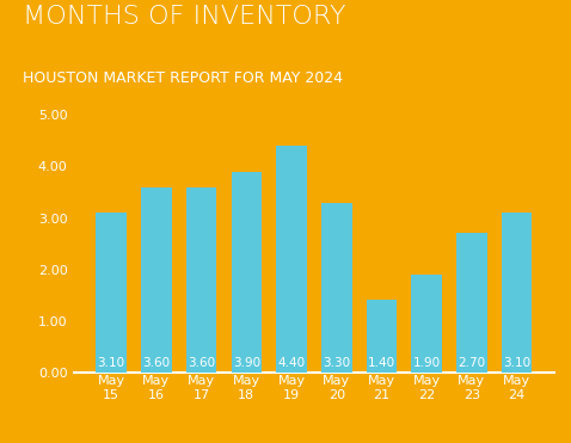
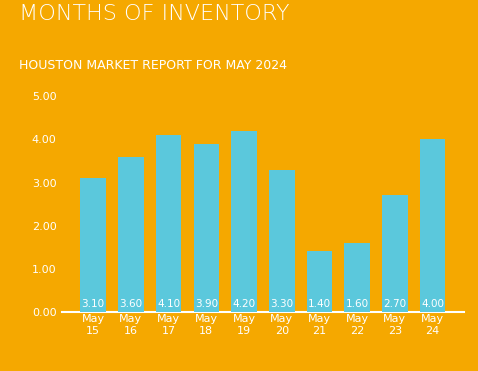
May 17: 3.60 -> 4.10
May 19: 4.40 -> 4.20
May 22: 1.90 -> 1.60
May 24: 3.10 -> 4.00
